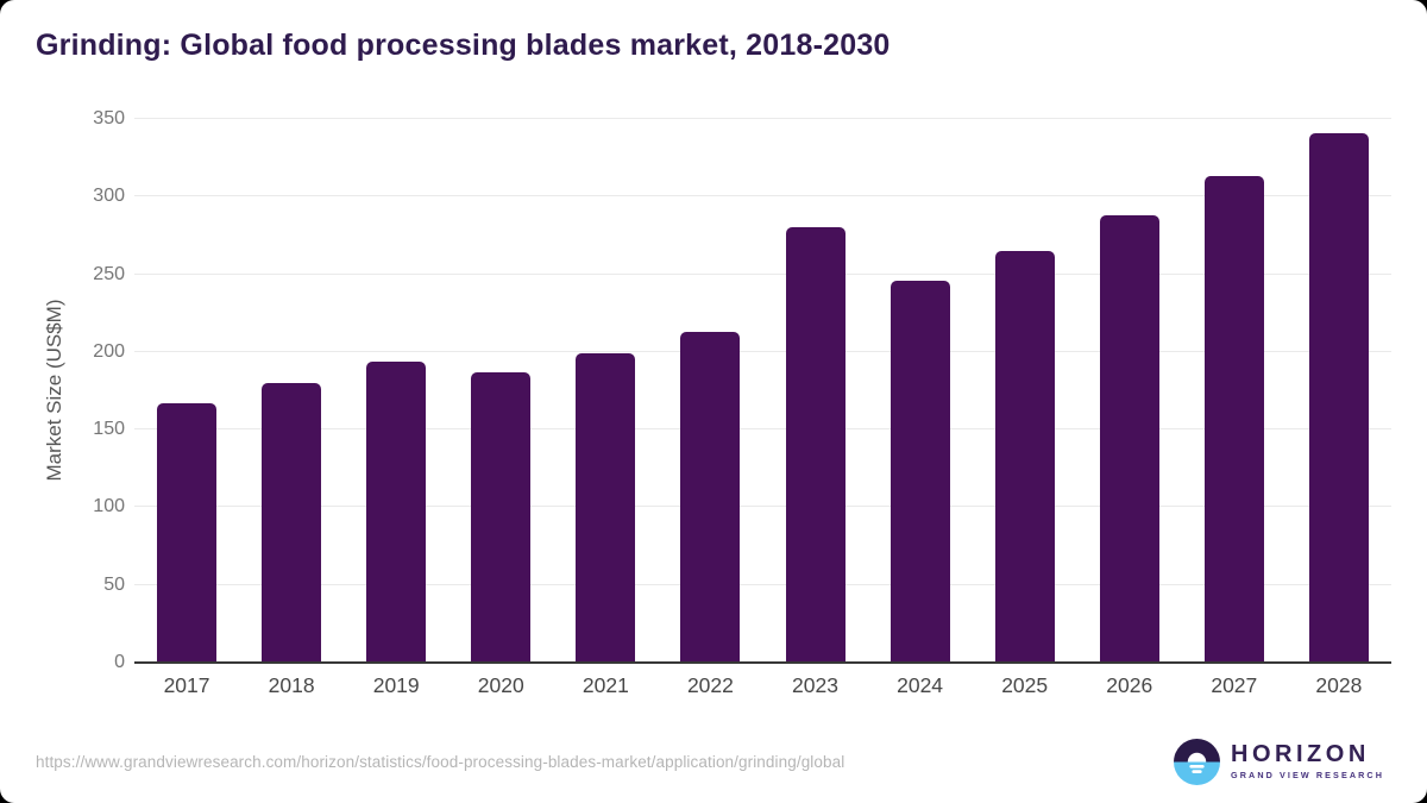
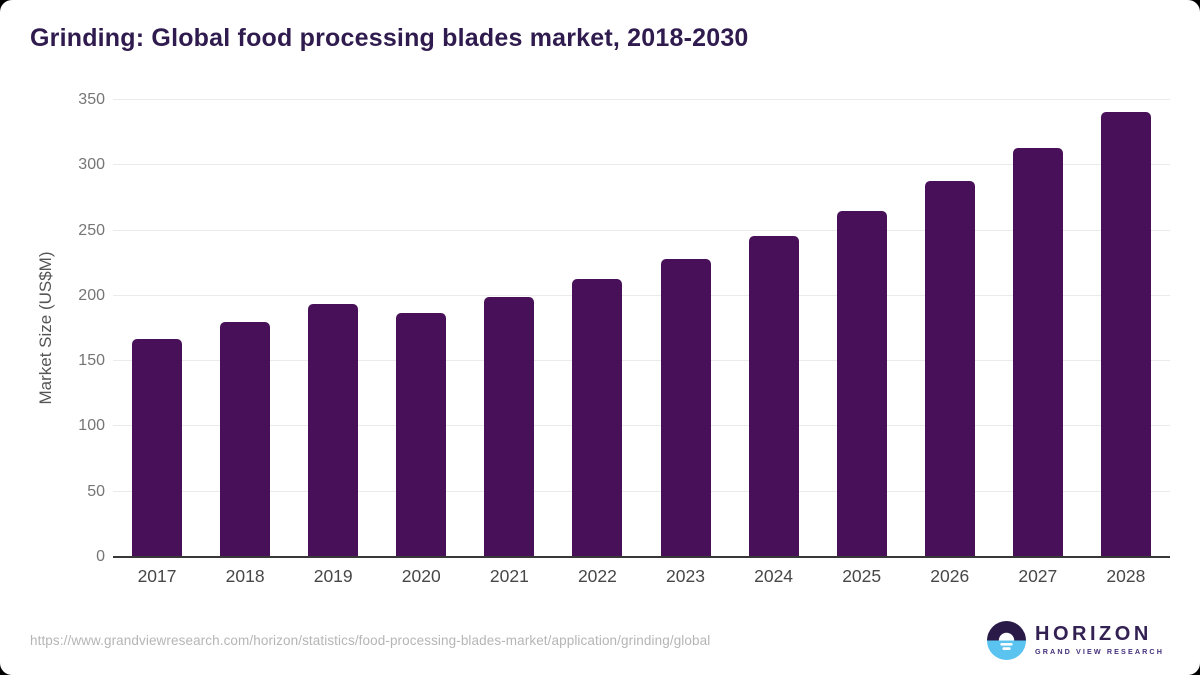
2023: 280 -> 228
